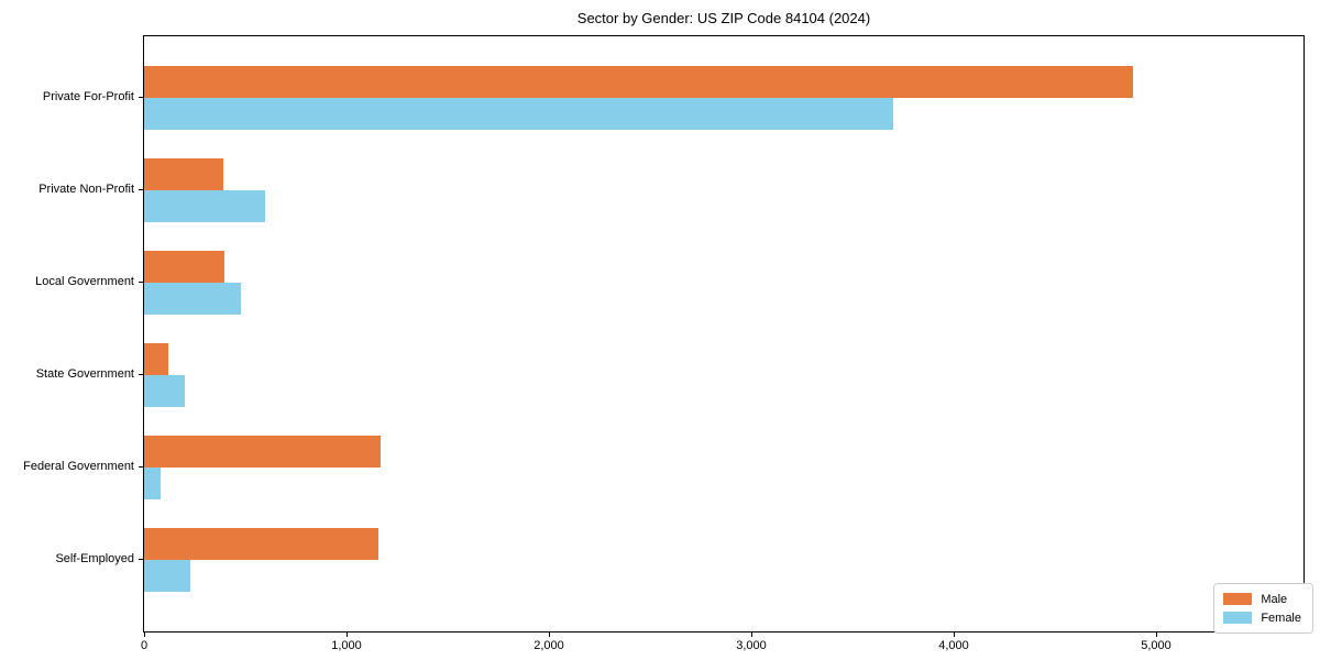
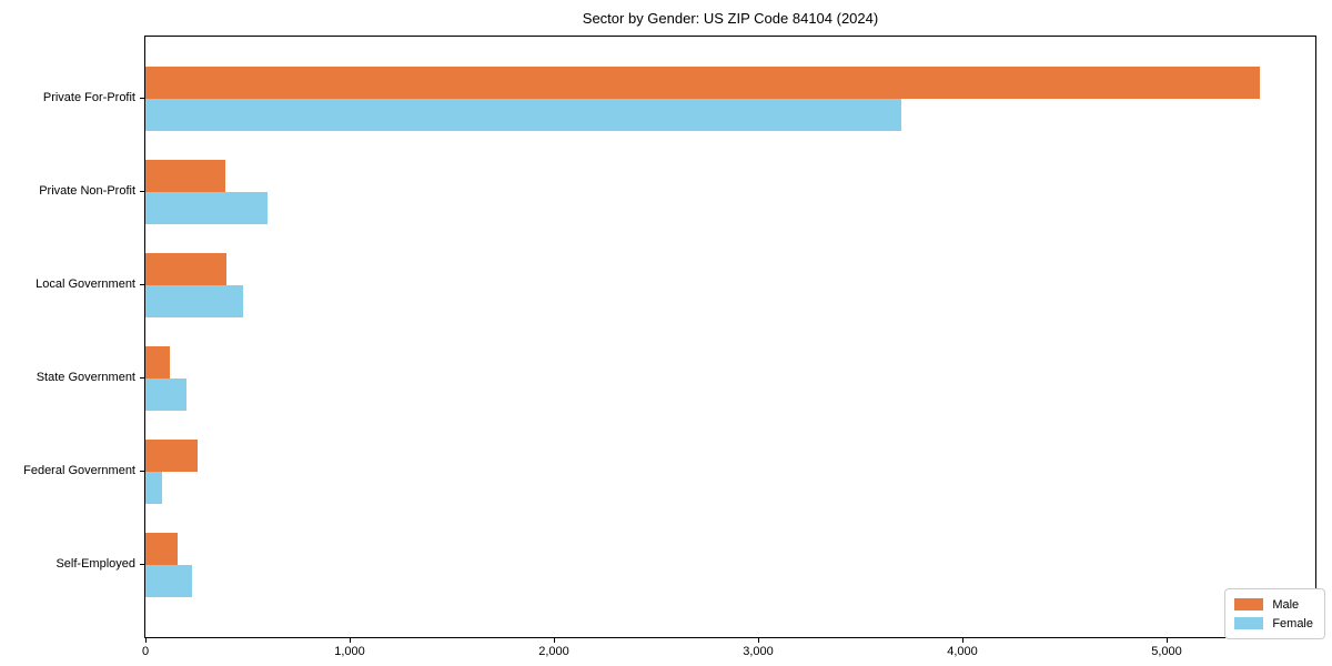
Male/Private For-Profit: 4890 -> 5460
Male/Federal Government: 1170 -> 260
Male/Self-Employed: 1160 -> 160
